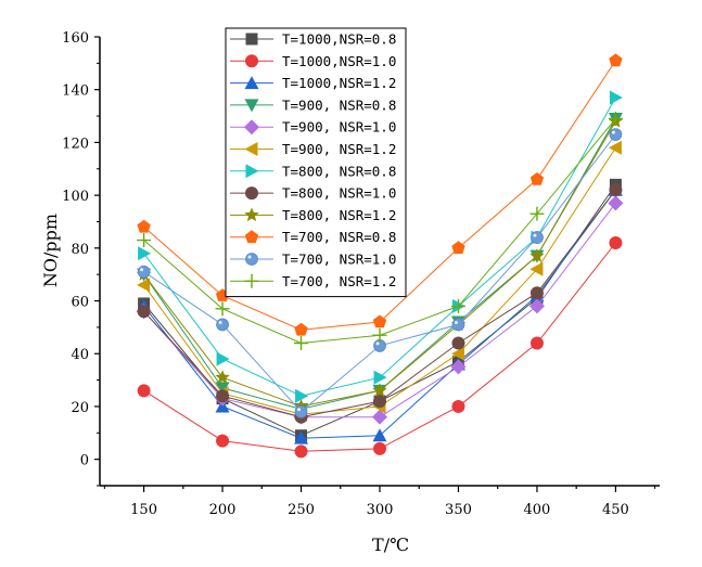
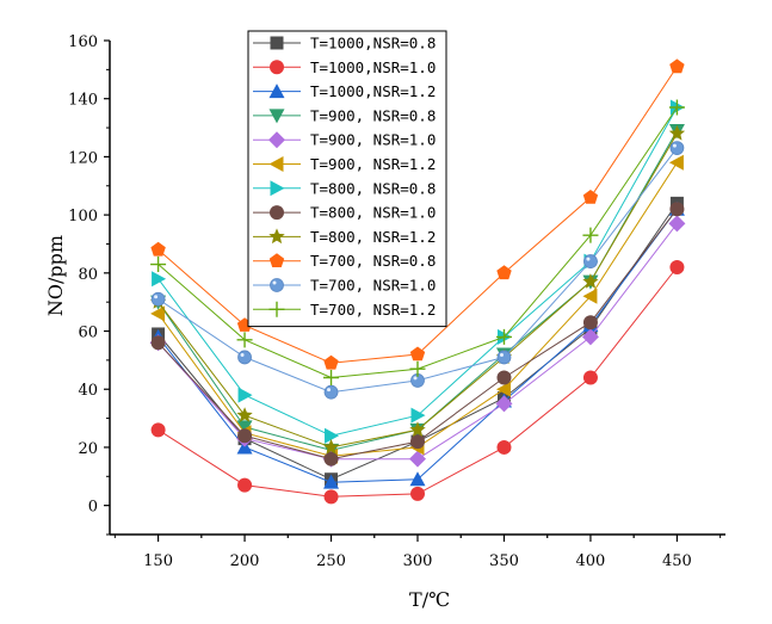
T=700, NSR=1.0/250: 18 -> 39
T=700, NSR=1.2/450: 129 -> 137
